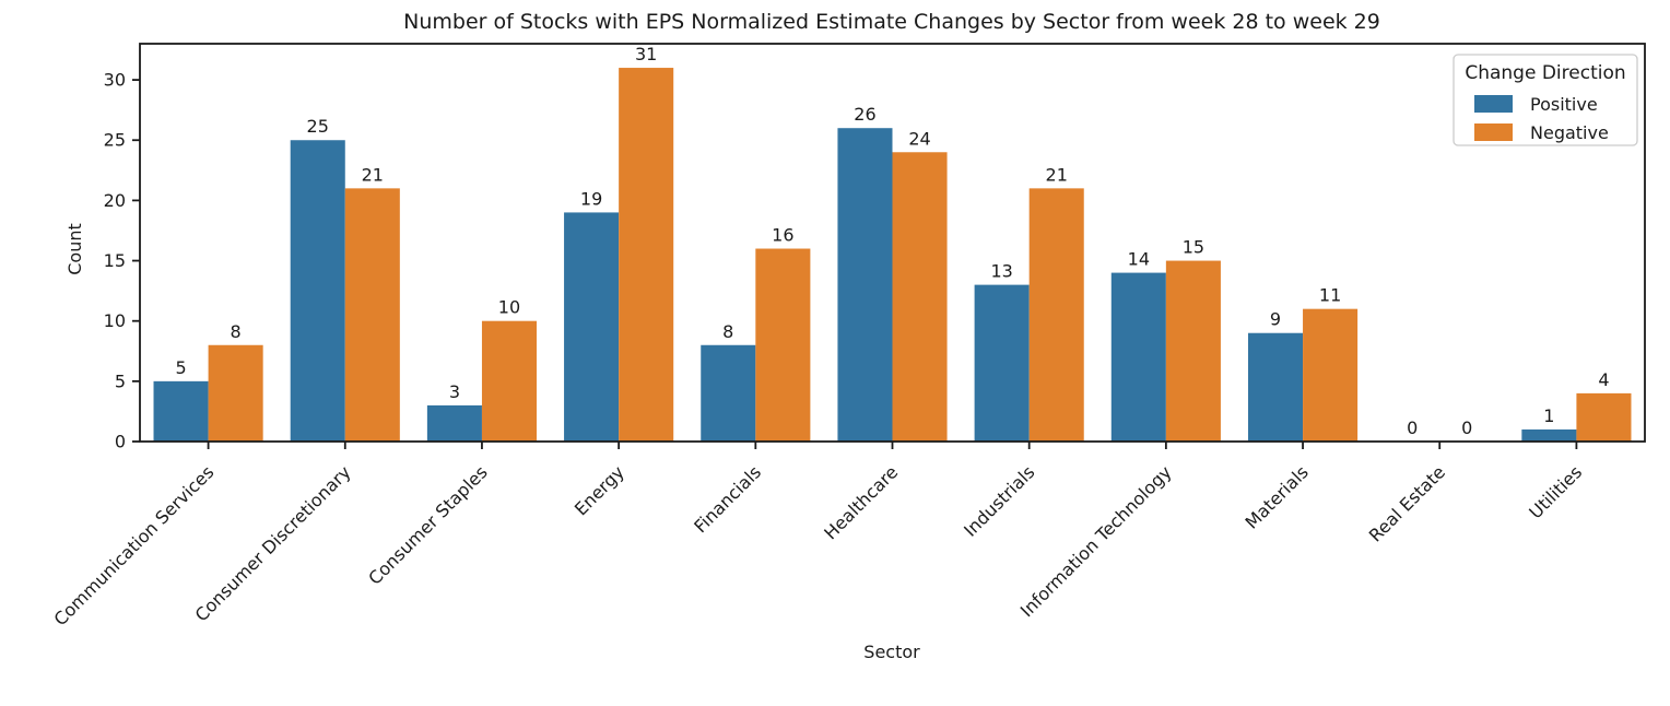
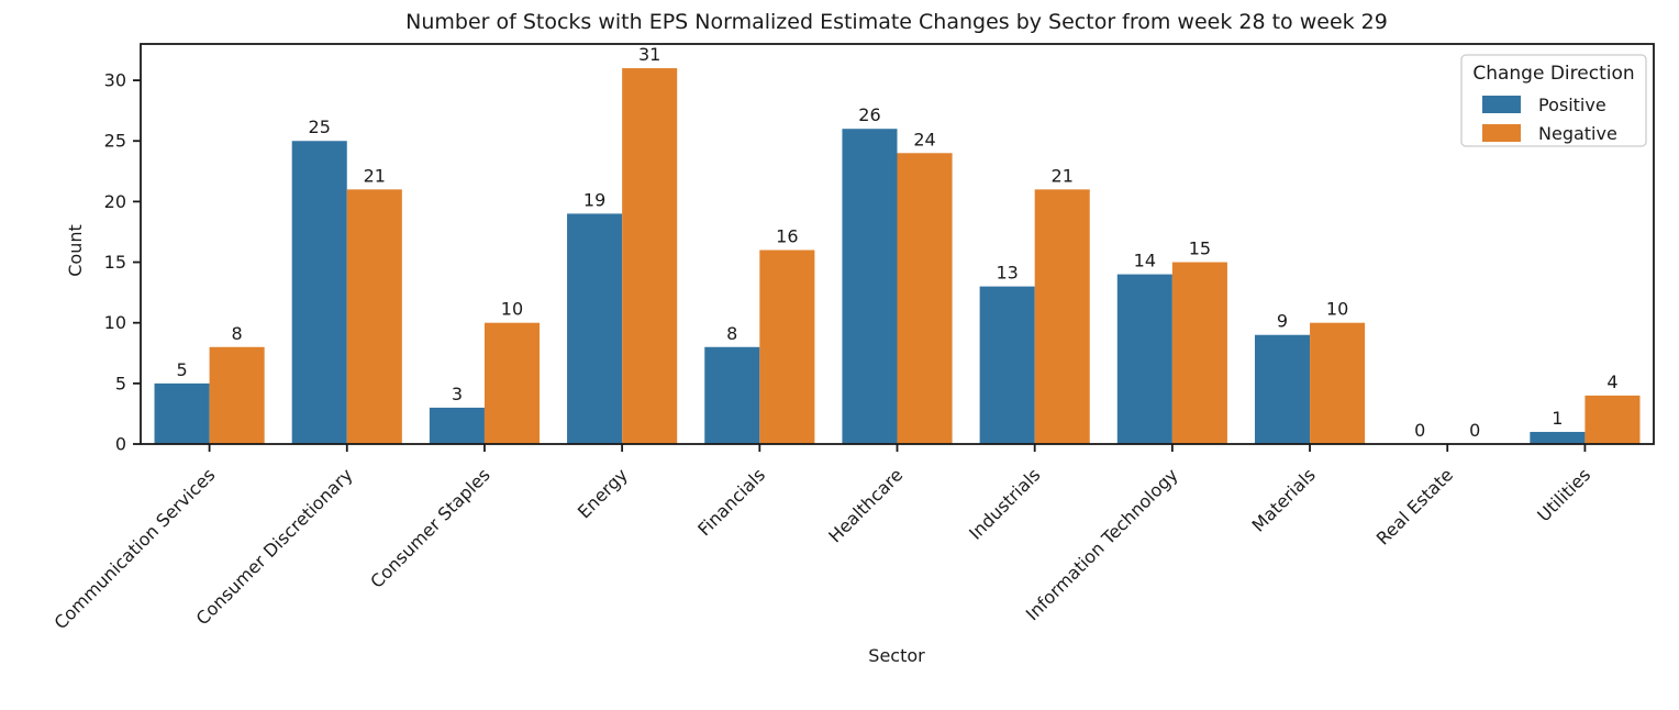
Negative/Materials: 11 -> 10
